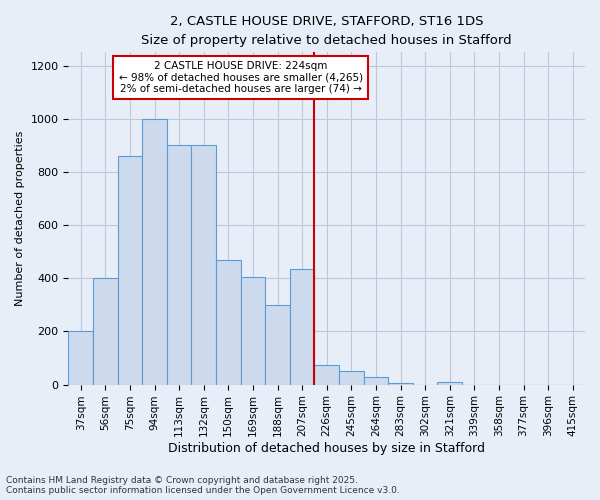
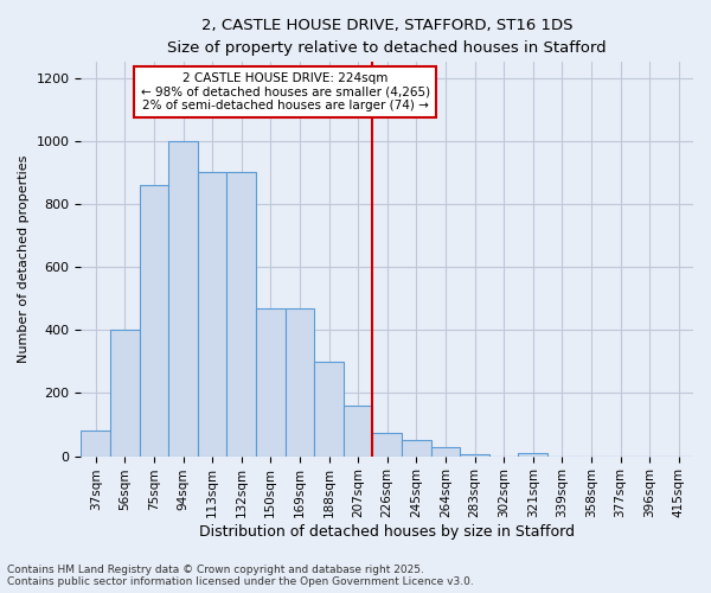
37sqm: 200 -> 80
169sqm: 405 -> 470
207sqm: 435 -> 160
